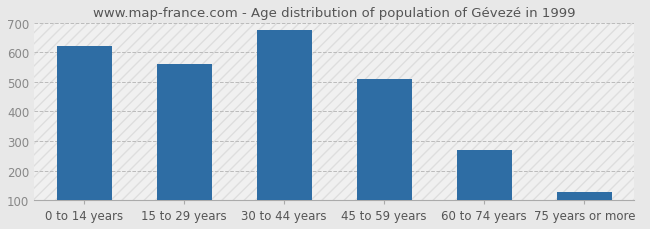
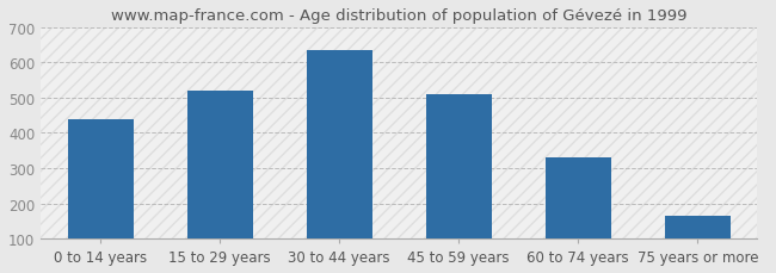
0 to 14 years: 623 -> 440
15 to 29 years: 562 -> 520
30 to 44 years: 676 -> 635
60 to 74 years: 269 -> 330
75 years or more: 128 -> 165
